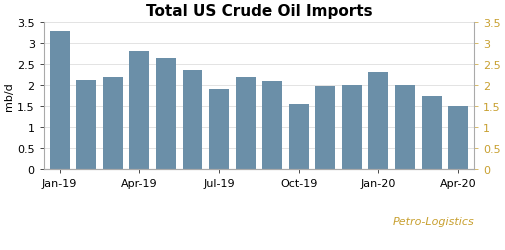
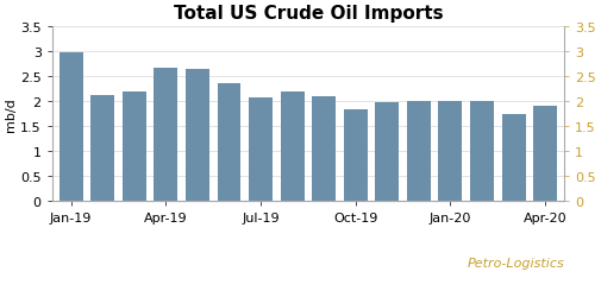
Jan-19: 3.30 -> 2.97
Apr-19: 2.80 -> 2.68
Jul-19: 1.90 -> 2.08
Oct-19: 1.55 -> 1.83
Jan-20: 2.30 -> 2.01
Apr-20: 1.50 -> 1.91
